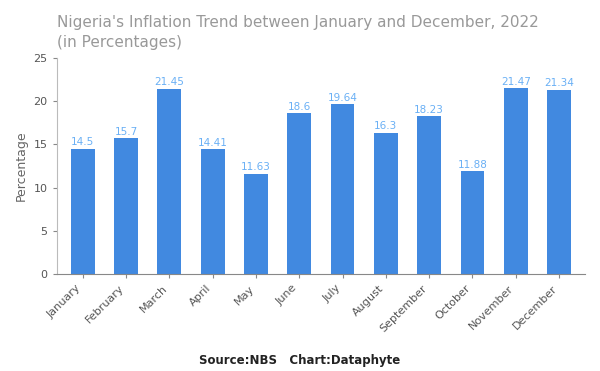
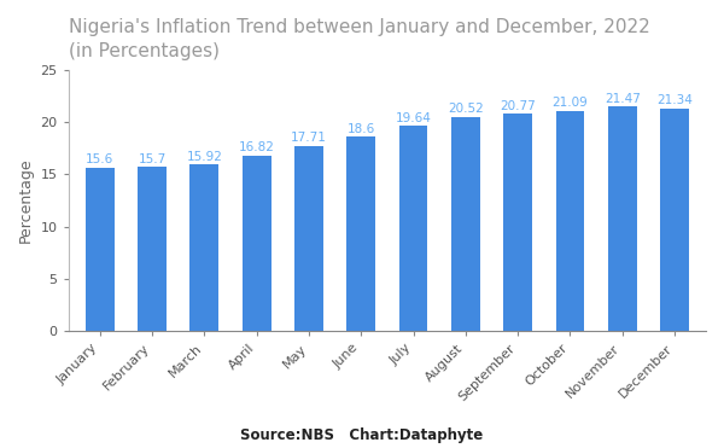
January: 14.5 -> 15.6
March: 21.45 -> 15.92
April: 14.41 -> 16.82
May: 11.63 -> 17.71
August: 16.3 -> 20.52
September: 18.23 -> 20.77
October: 11.88 -> 21.09
